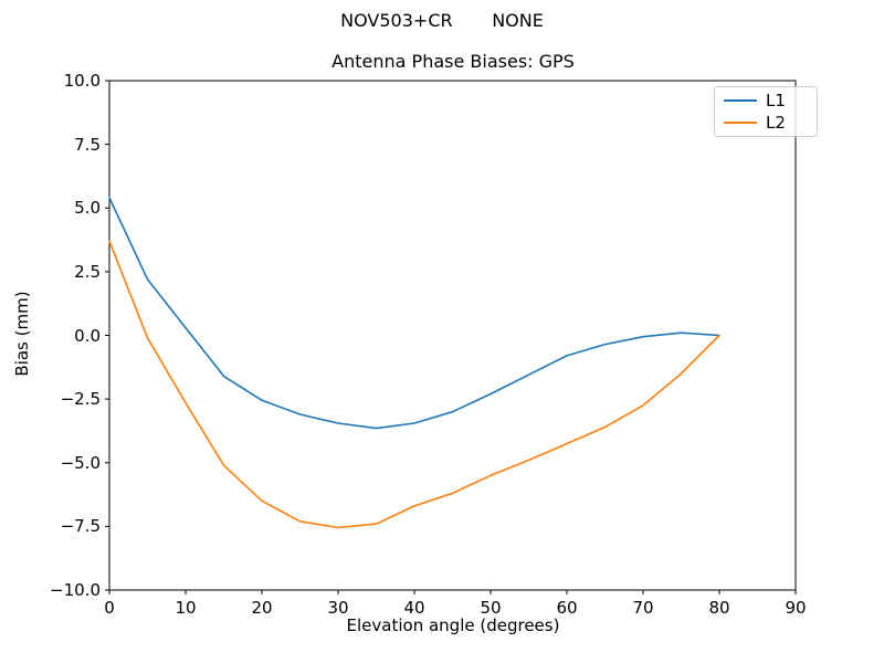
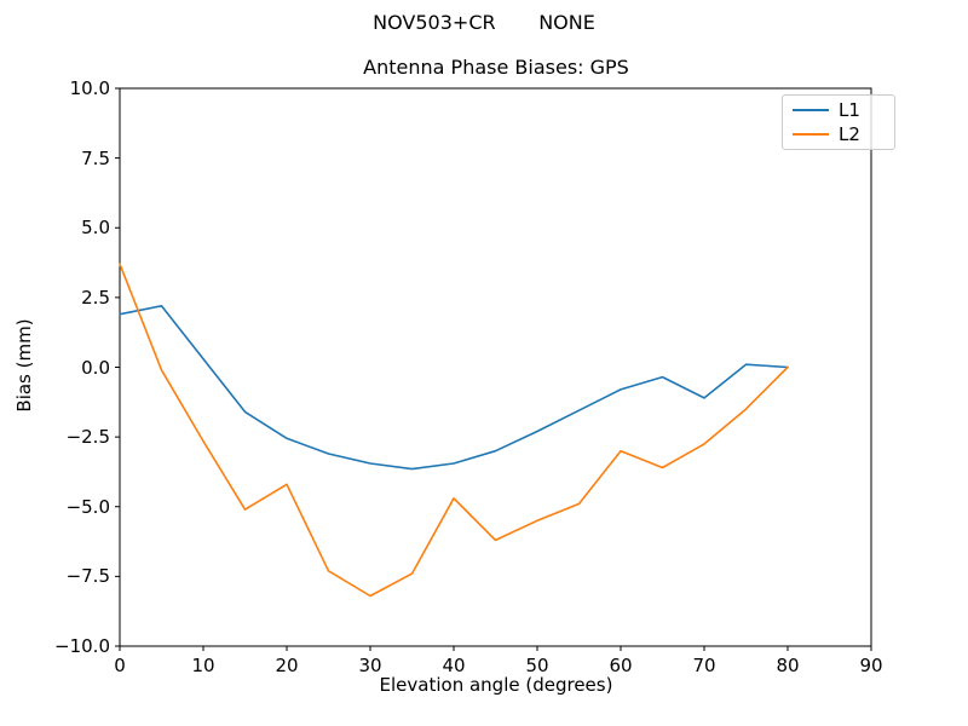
L1/0: 5.4 -> 1.9
L2/20: -6.5 -> -4.2
L2/30: -7.5 -> -8.2
L2/40: -6.7 -> -4.7
L2/60: -4.2 -> -3.0
L1/70: -0.1 -> -1.1
